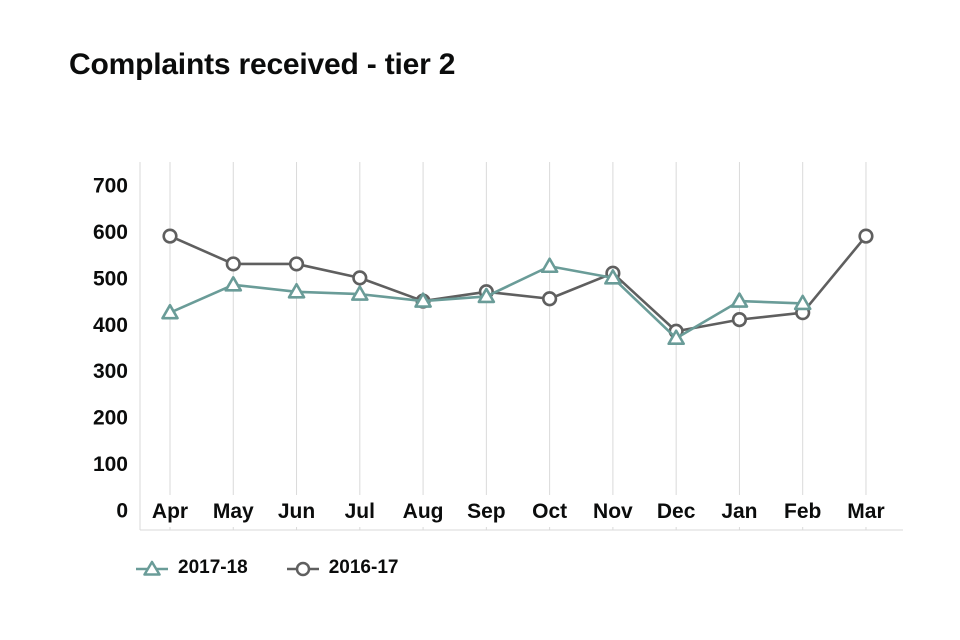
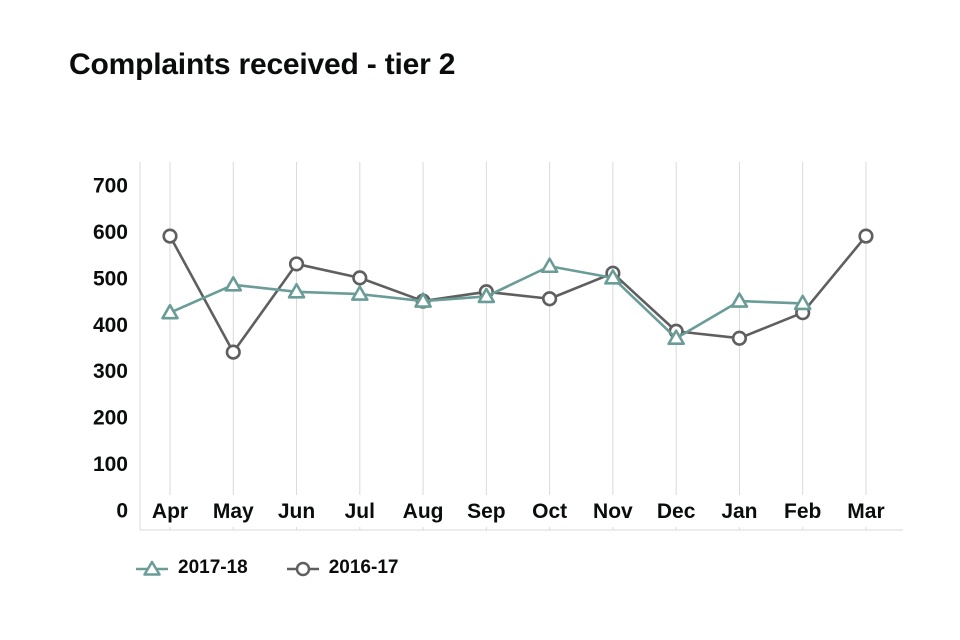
2016-17/May: 530 -> 340
2016-17/Jan: 410 -> 370
